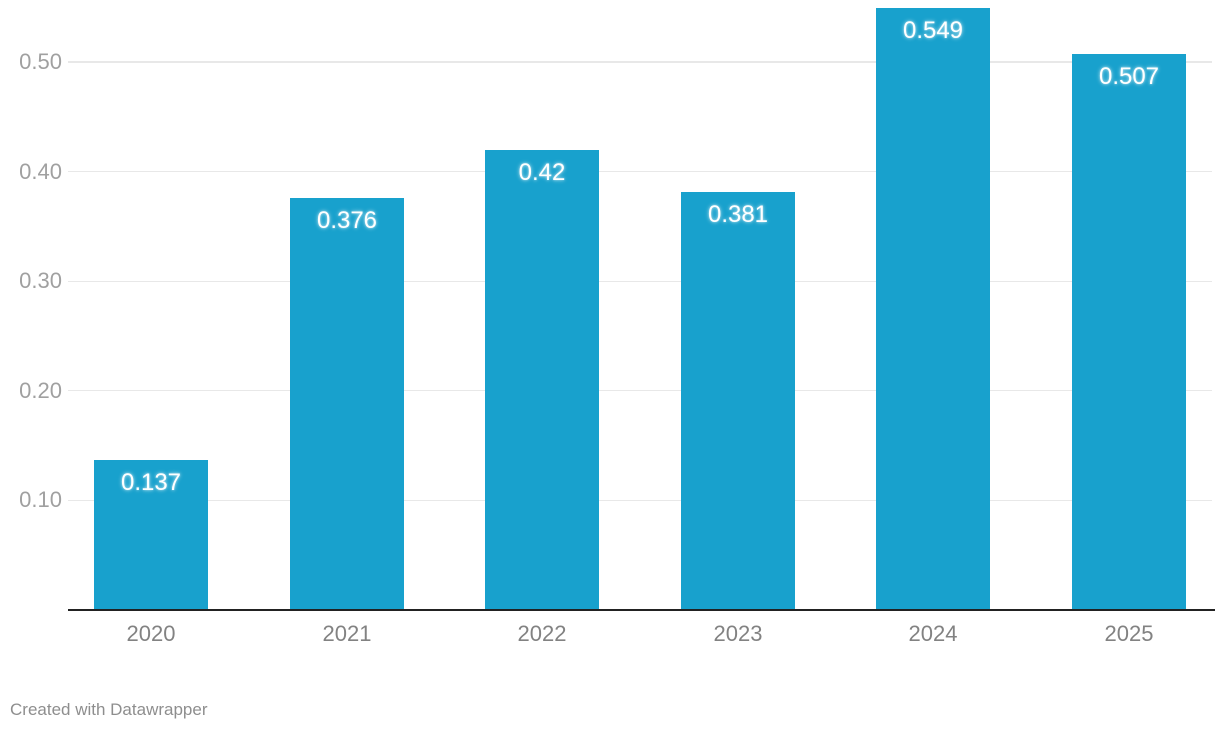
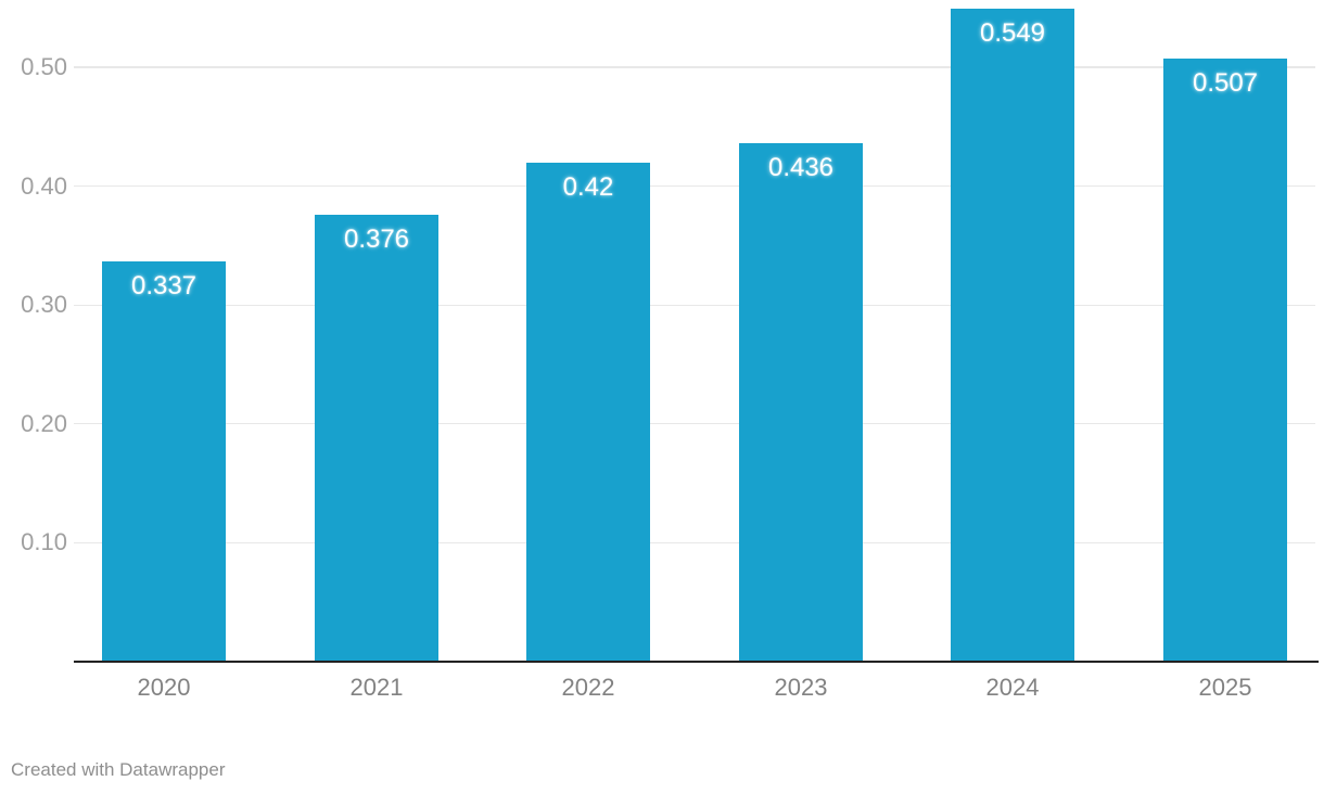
2020: 0.137 -> 0.337
2023: 0.381 -> 0.436
